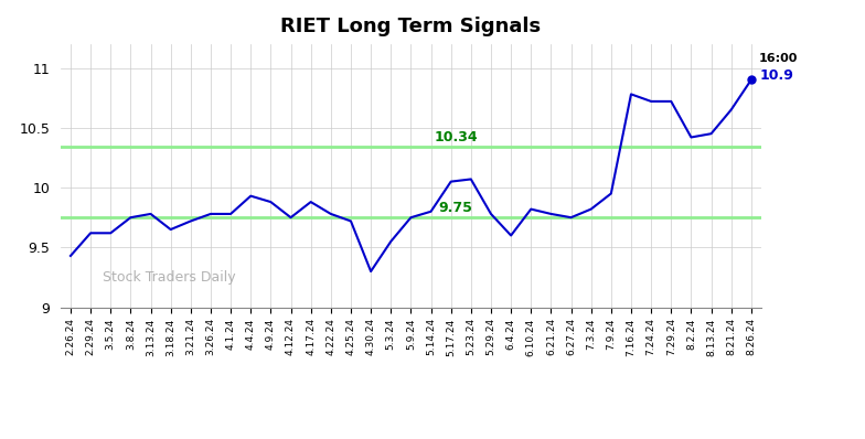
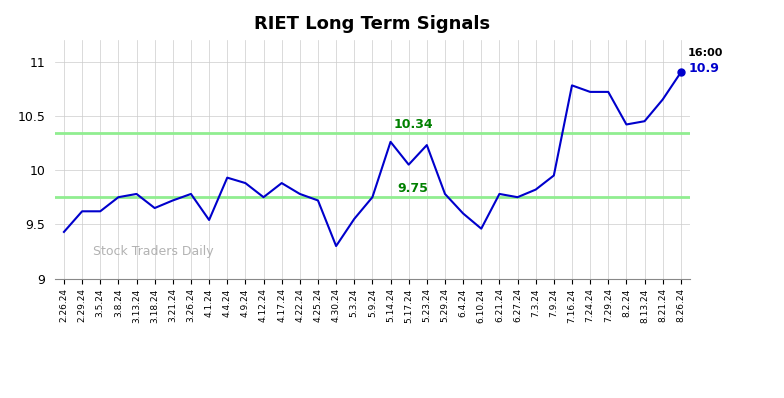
4.1.24: 9.78 -> 9.54
5.14.24: 9.80 -> 10.26
5.23.24: 10.07 -> 10.23
6.10.24: 9.82 -> 9.46
